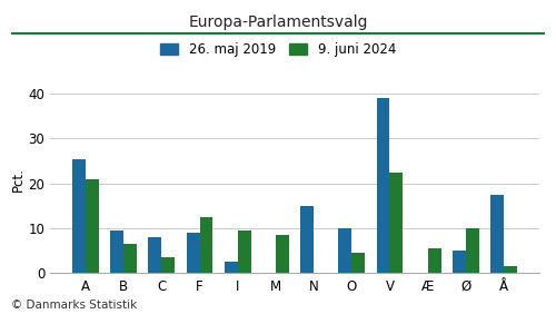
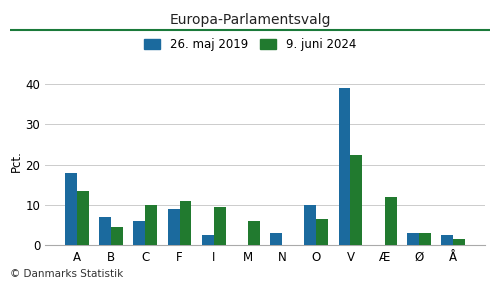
26. maj 2019/A: 25.5 -> 18.0
9. juni 2024/A: 21.0 -> 13.5
26. maj 2019/B: 9.5 -> 7.0
9. juni 2024/B: 6.5 -> 4.5
26. maj 2019/C: 8.0 -> 6.0
9. juni 2024/C: 3.5 -> 10.0
9. juni 2024/F: 12.5 -> 11.0
9. juni 2024/M: 8.5 -> 6.0
26. maj 2019/N: 15.0 -> 3.0
9. juni 2024/O: 4.5 -> 6.5
9. juni 2024/Æ: 5.5 -> 12.0
26. maj 2019/Ø: 5.0 -> 3.0
9. juni 2024/Ø: 10.0 -> 3.0
26. maj 2019/Å: 17.5 -> 2.5
